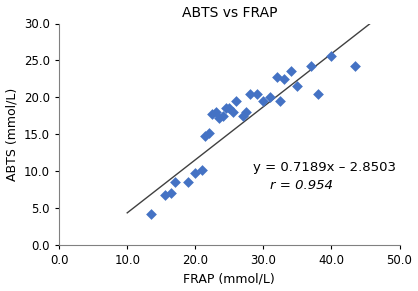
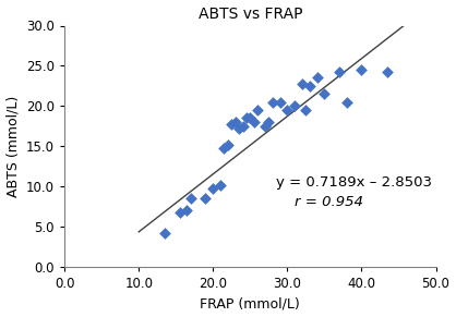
40.0: 25.6 -> 24.5
